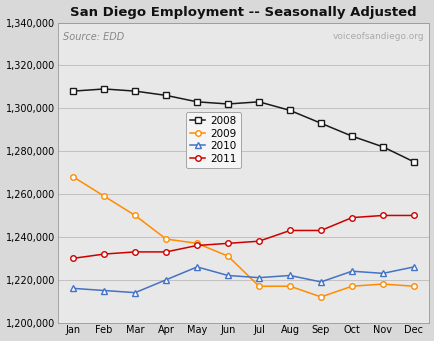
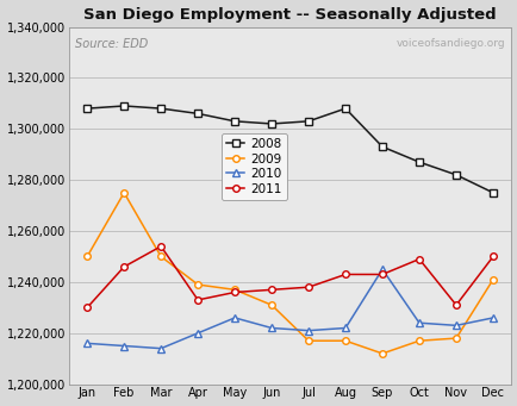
2009/Jan: 1,268,000 -> 1,250,000
2009/Feb: 1,259,000 -> 1,275,000
2011/Feb: 1,232,000 -> 1,246,000
2011/Mar: 1,233,000 -> 1,254,000
2008/Aug: 1,299,000 -> 1,308,000
2010/Sep: 1,219,000 -> 1,245,000
2011/Nov: 1,250,000 -> 1,231,000
2009/Dec: 1,217,000 -> 1,241,000
